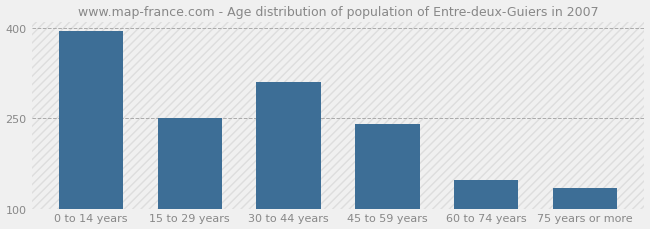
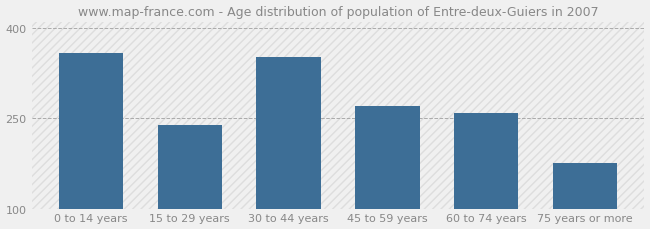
0 to 14 years: 394 -> 358
15 to 29 years: 250 -> 238
30 to 44 years: 310 -> 352
45 to 59 years: 240 -> 270
60 to 74 years: 148 -> 258
75 years or more: 134 -> 175
